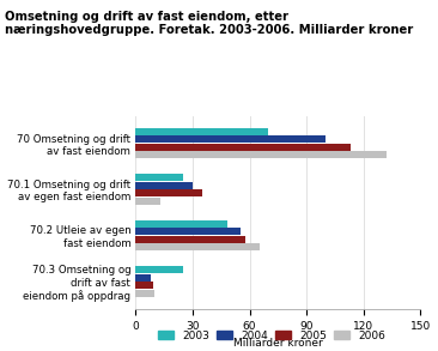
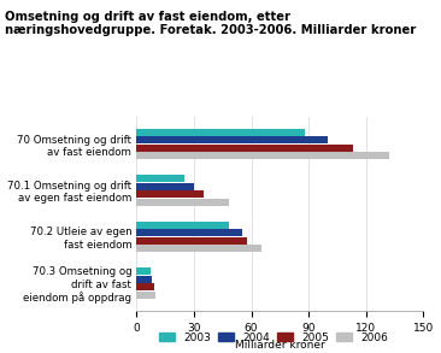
2003/70 Omsetning og drift av fast eiendom: 70 -> 88
2006/70.1 Omsetning og drift av egen fast eiendom: 13 -> 48
2003/70.3 Omsetning og drift av fast eiendom på oppdrag: 25 -> 7
